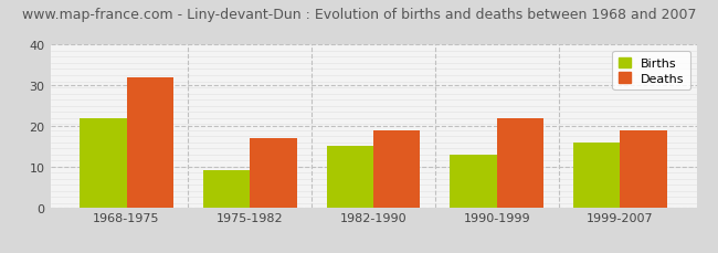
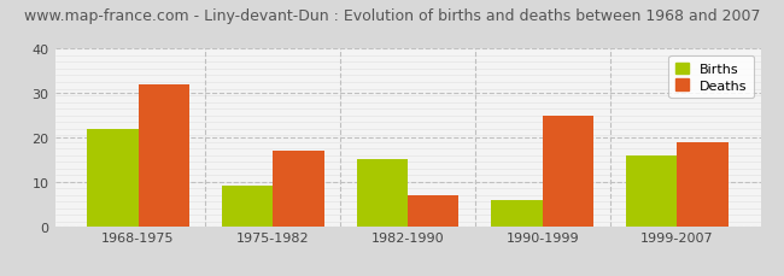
Deaths/1982-1990: 19 -> 7
Births/1990-1999: 13 -> 6
Deaths/1990-1999: 22 -> 25
